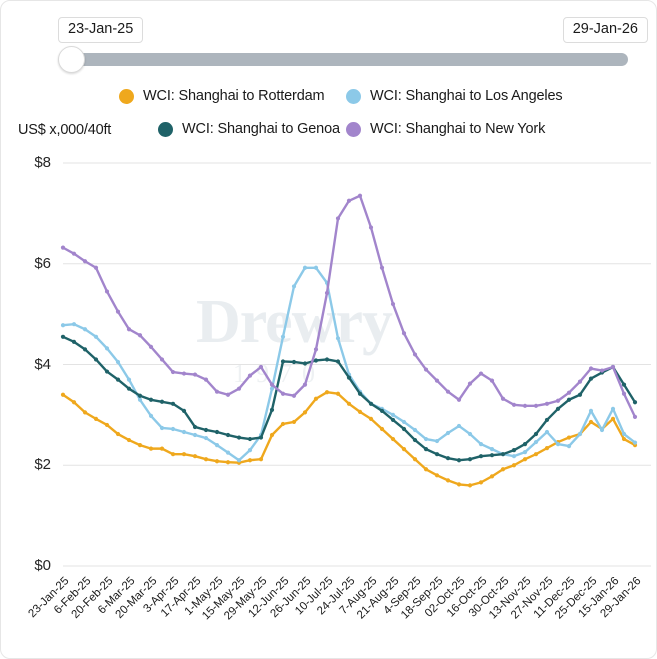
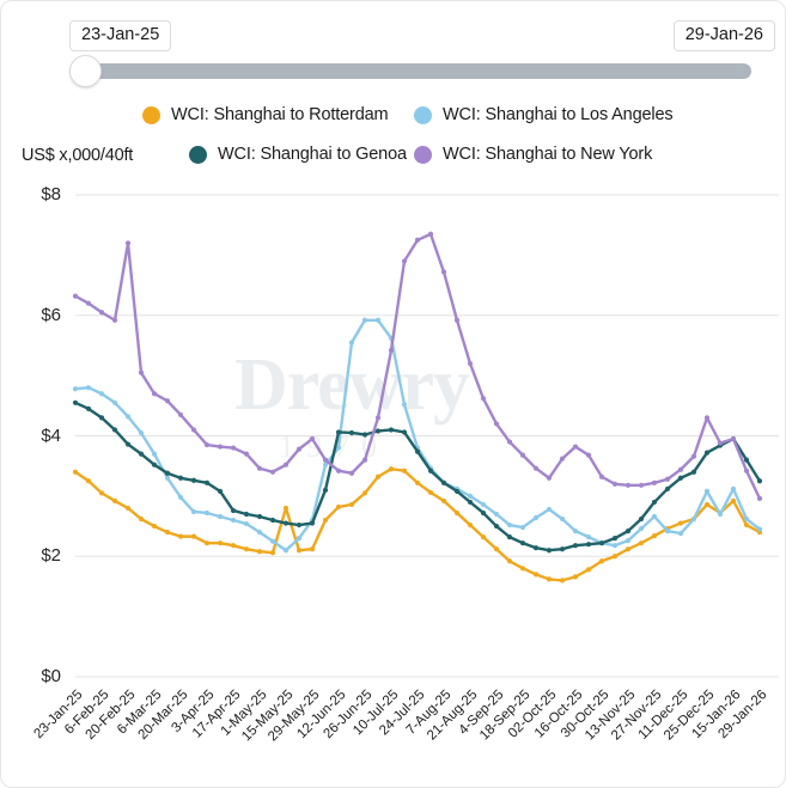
WCI: Shanghai to New York/20-Feb-25: $5.5 -> $7.2
WCI: Shanghai to Rotterdam/15-May-25: $2.0 -> $2.8
WCI: Shanghai to Los Angeles/12-Jun-25: $4.5 -> $3.8
WCI: Shanghai to New York/25-Dec-25: $3.9 -> $4.3
